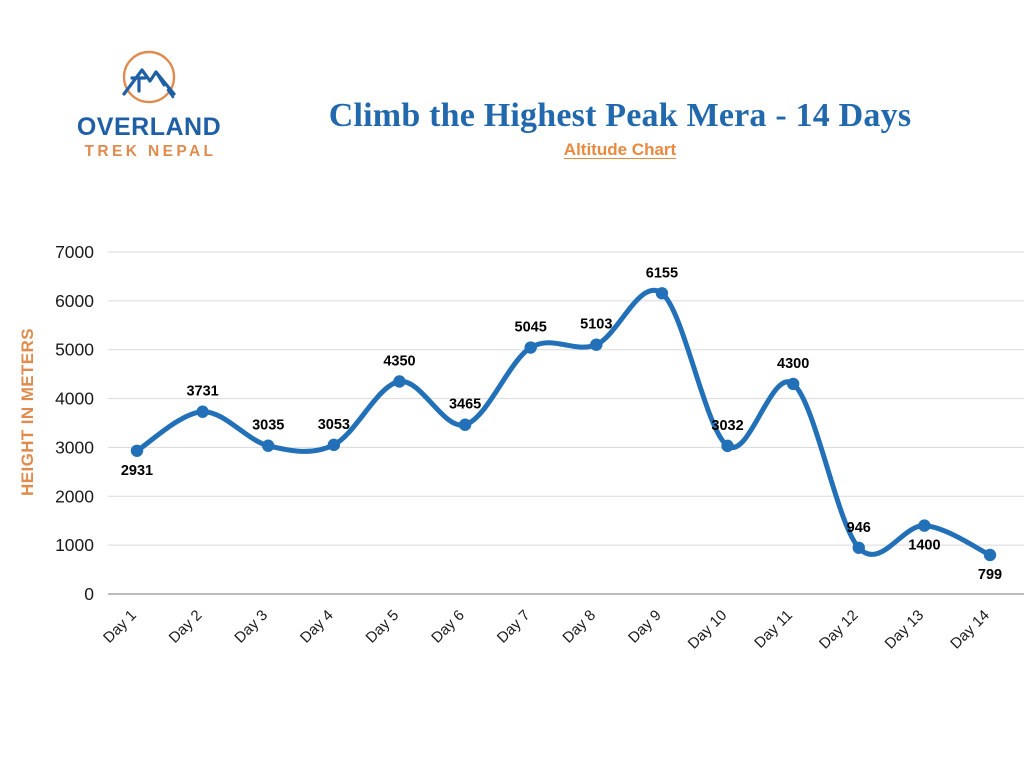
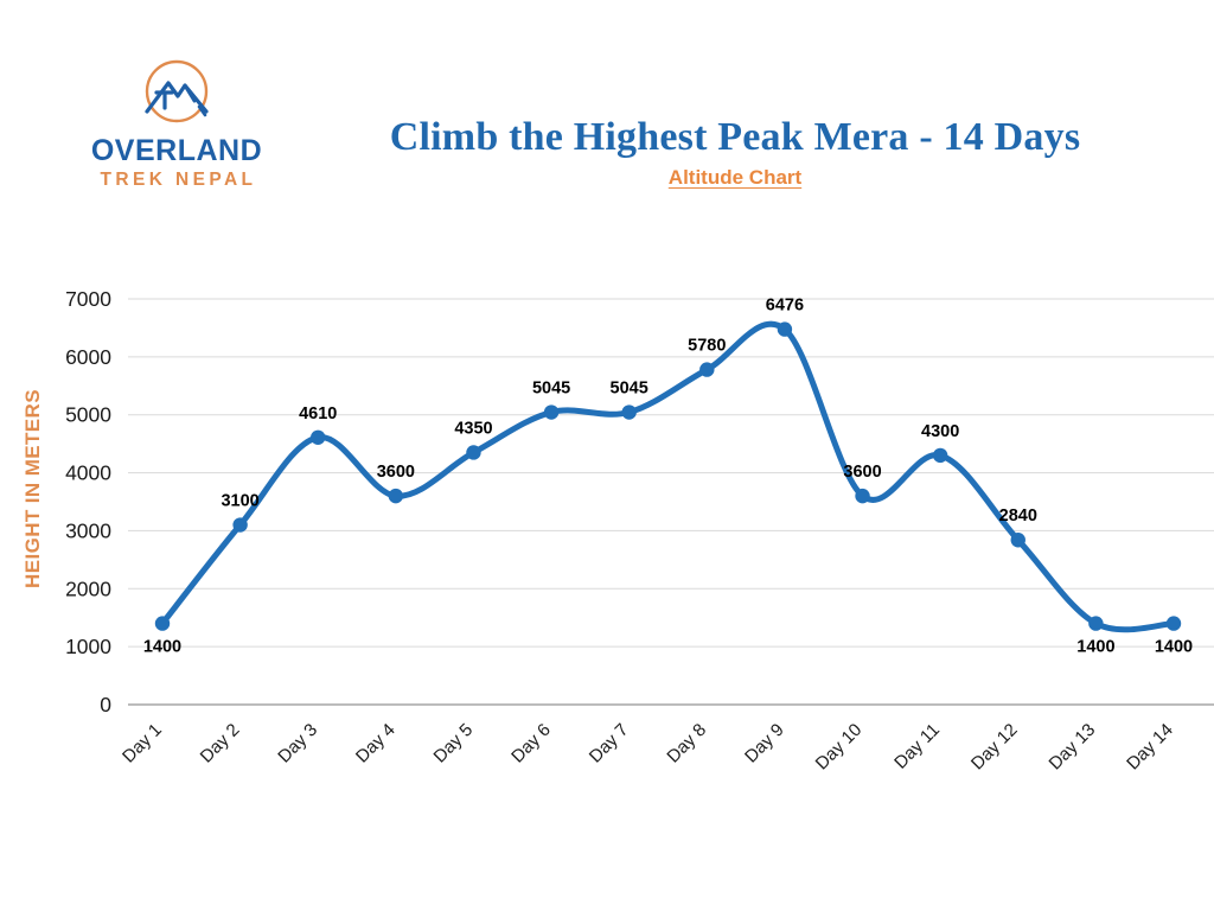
Day 1: 2931 -> 1400
Day 2: 3731 -> 3100
Day 3: 3035 -> 4610
Day 4: 3053 -> 3600
Day 6: 3465 -> 5045
Day 8: 5103 -> 5780
Day 9: 6155 -> 6476
Day 10: 3032 -> 3600
Day 12: 946 -> 2840
Day 14: 799 -> 1400
